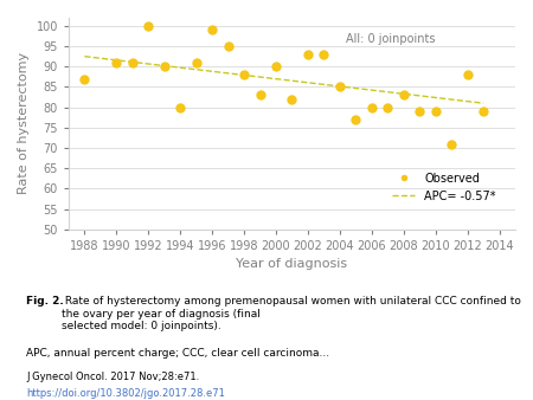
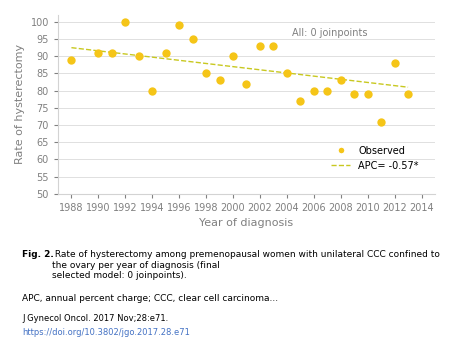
1988: 87 -> 89
1998: 88 -> 85
